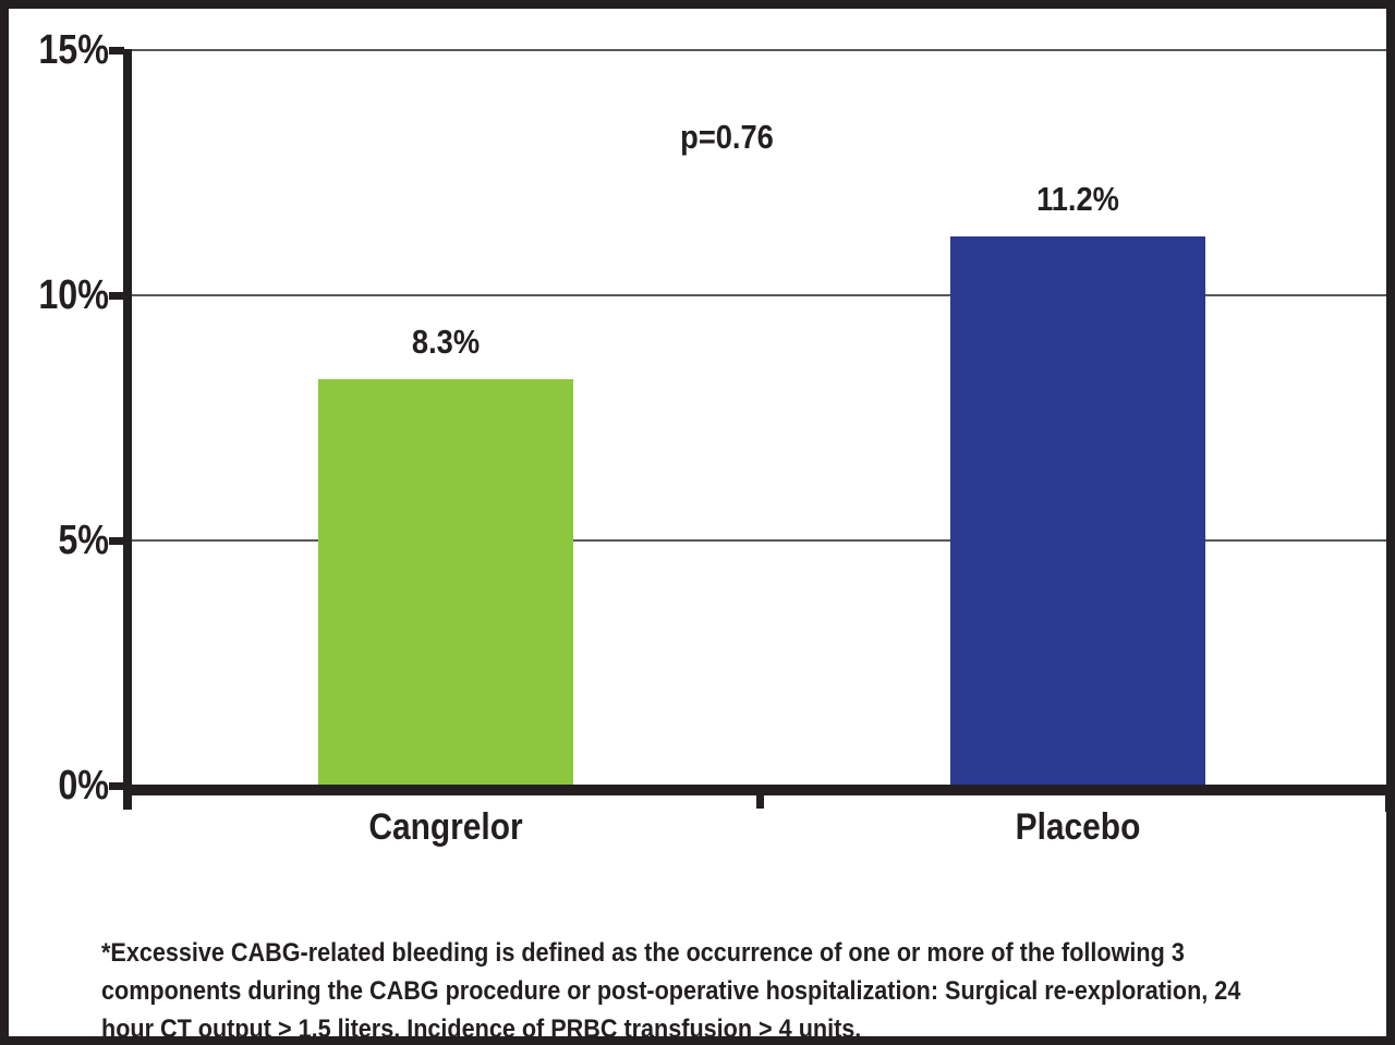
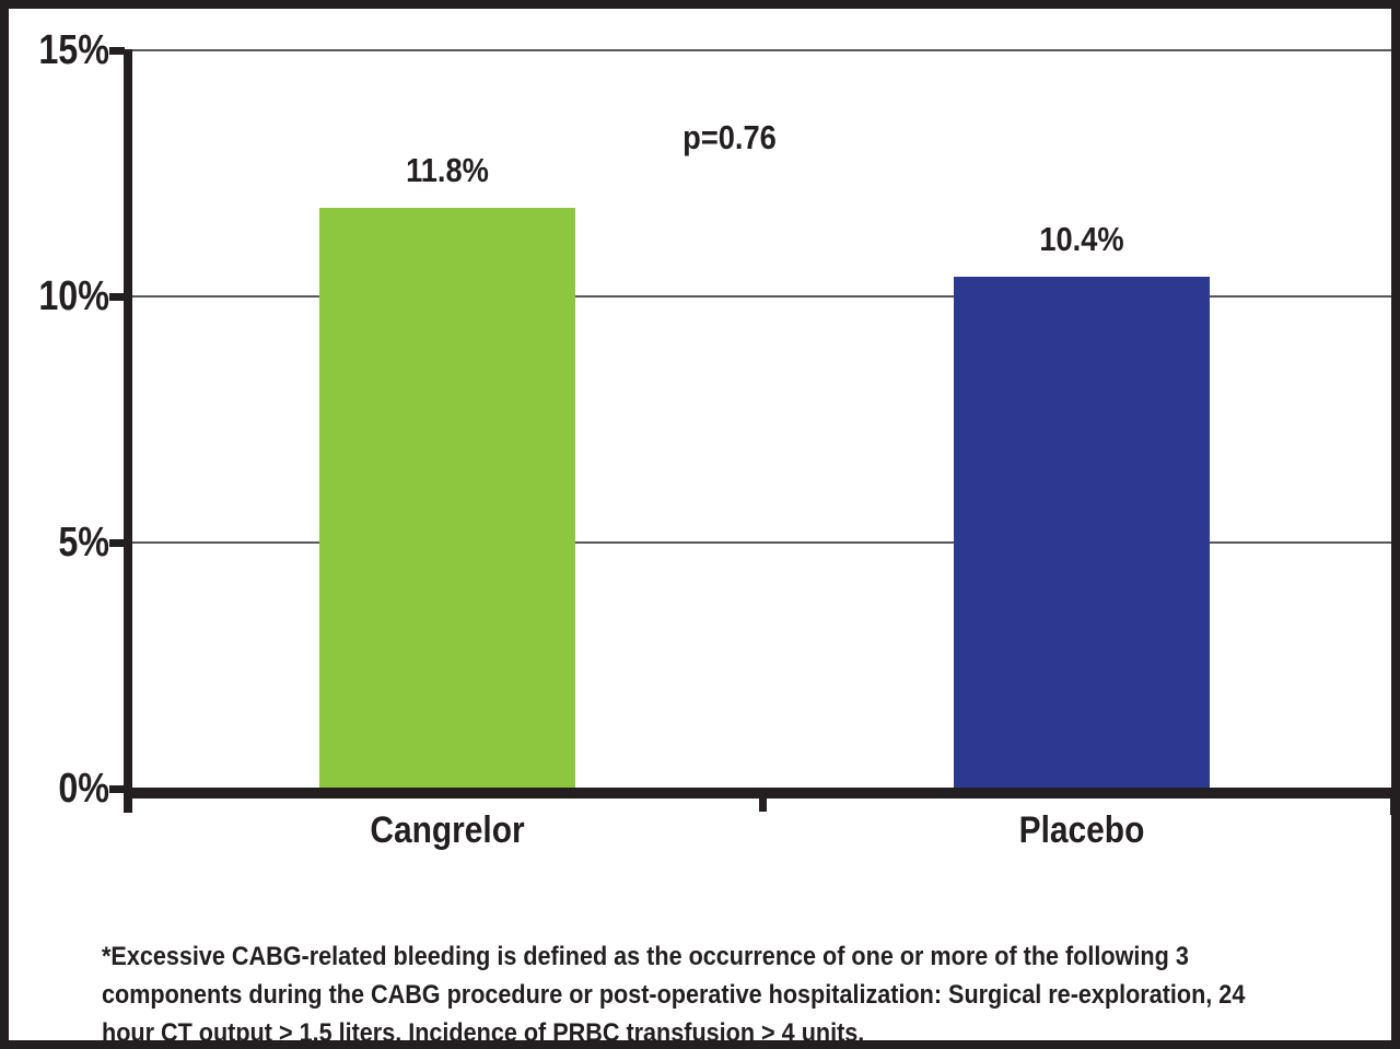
Cangrelor: 8.3% -> 11.8%
Placebo: 11.2% -> 10.4%
